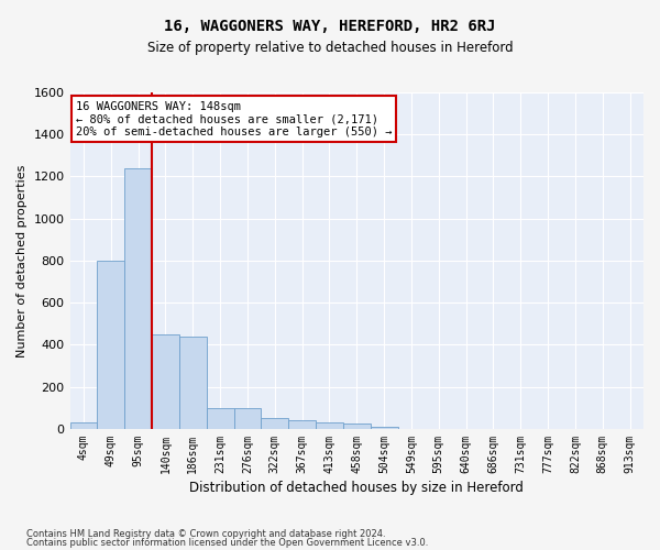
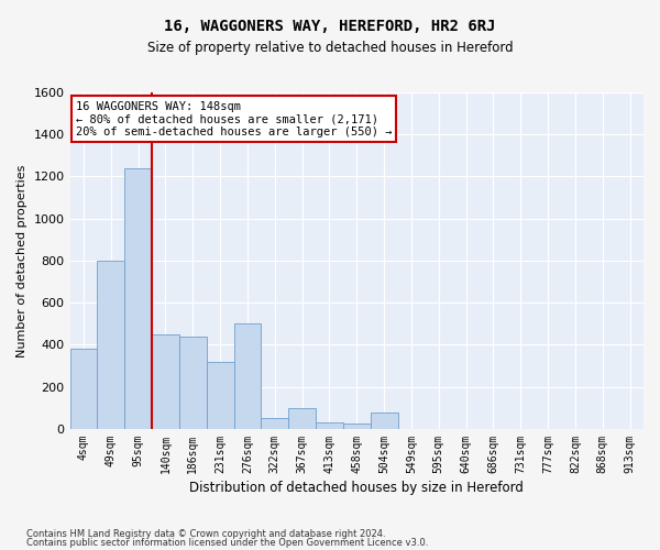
4sqm: 30 -> 380
231sqm: 100 -> 320
276sqm: 100 -> 500
367sqm: 40 -> 100
504sqm: 10 -> 80
